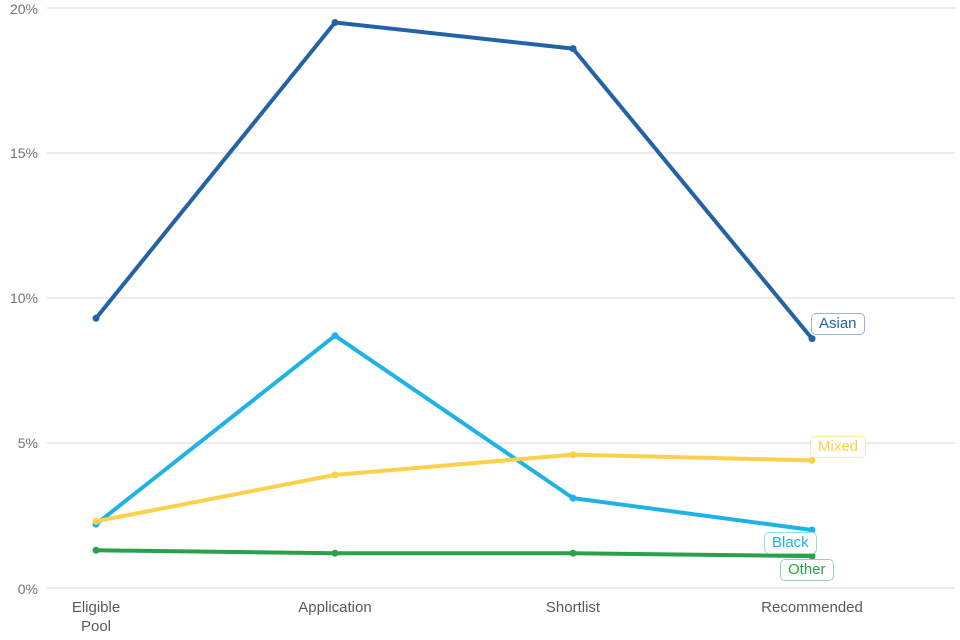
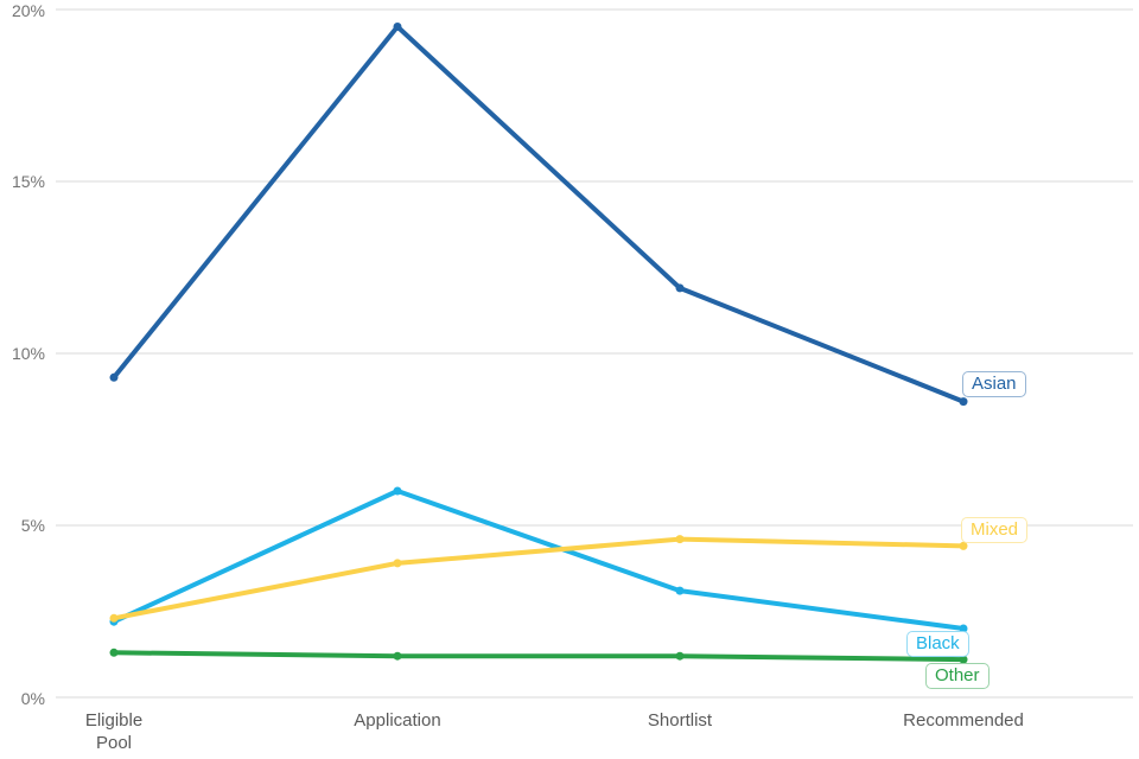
Black/Application: 8.7% -> 6.0%
Asian/Shortlist: 18.6% -> 11.9%
